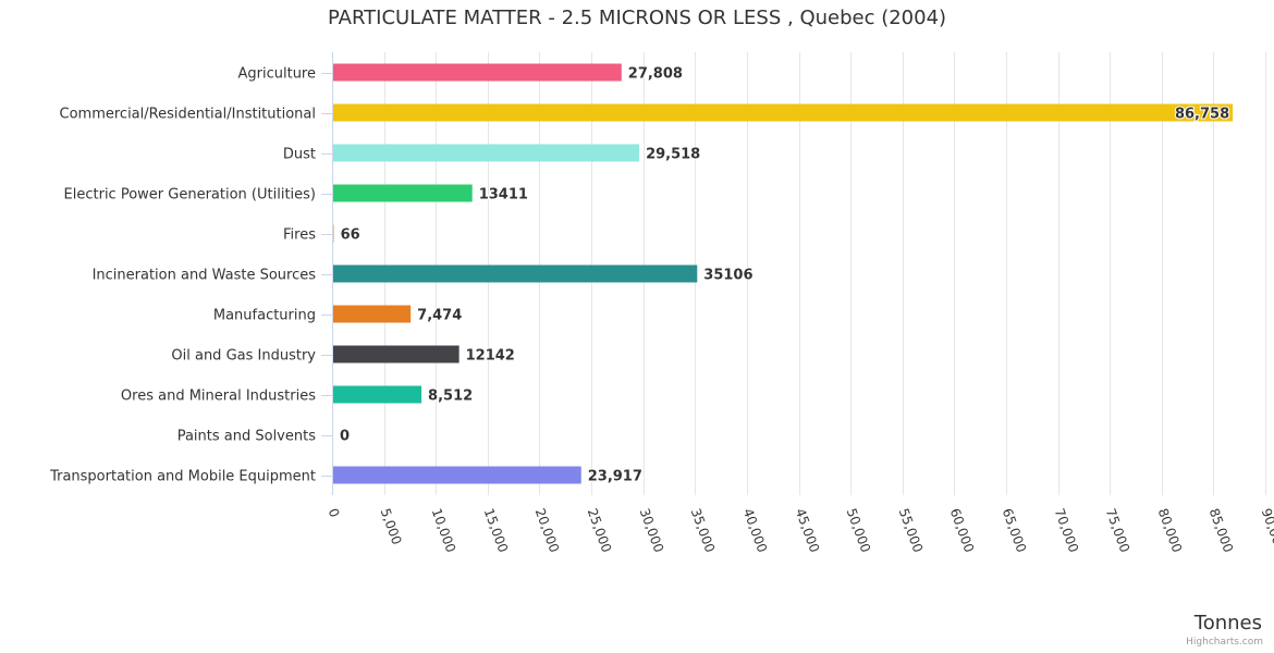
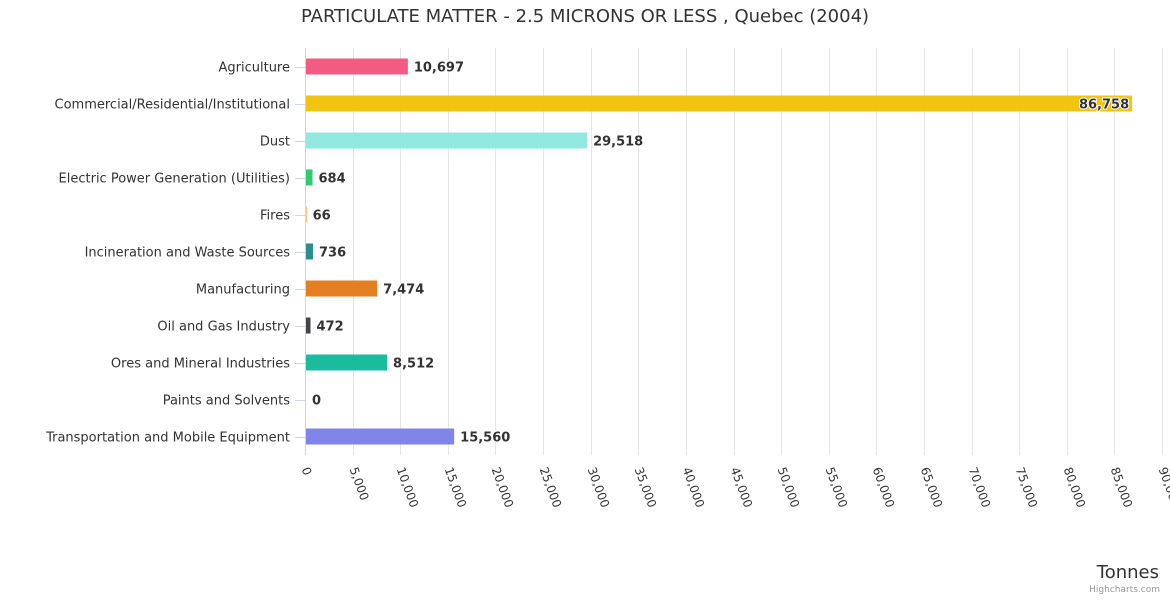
Agriculture: 27,808 -> 10,697
Electric Power Generation (Utilities): 13411 -> 684
Incineration and Waste Sources: 35106 -> 736
Oil and Gas Industry: 12142 -> 472
Transportation and Mobile Equipment: 23,917 -> 15,560
